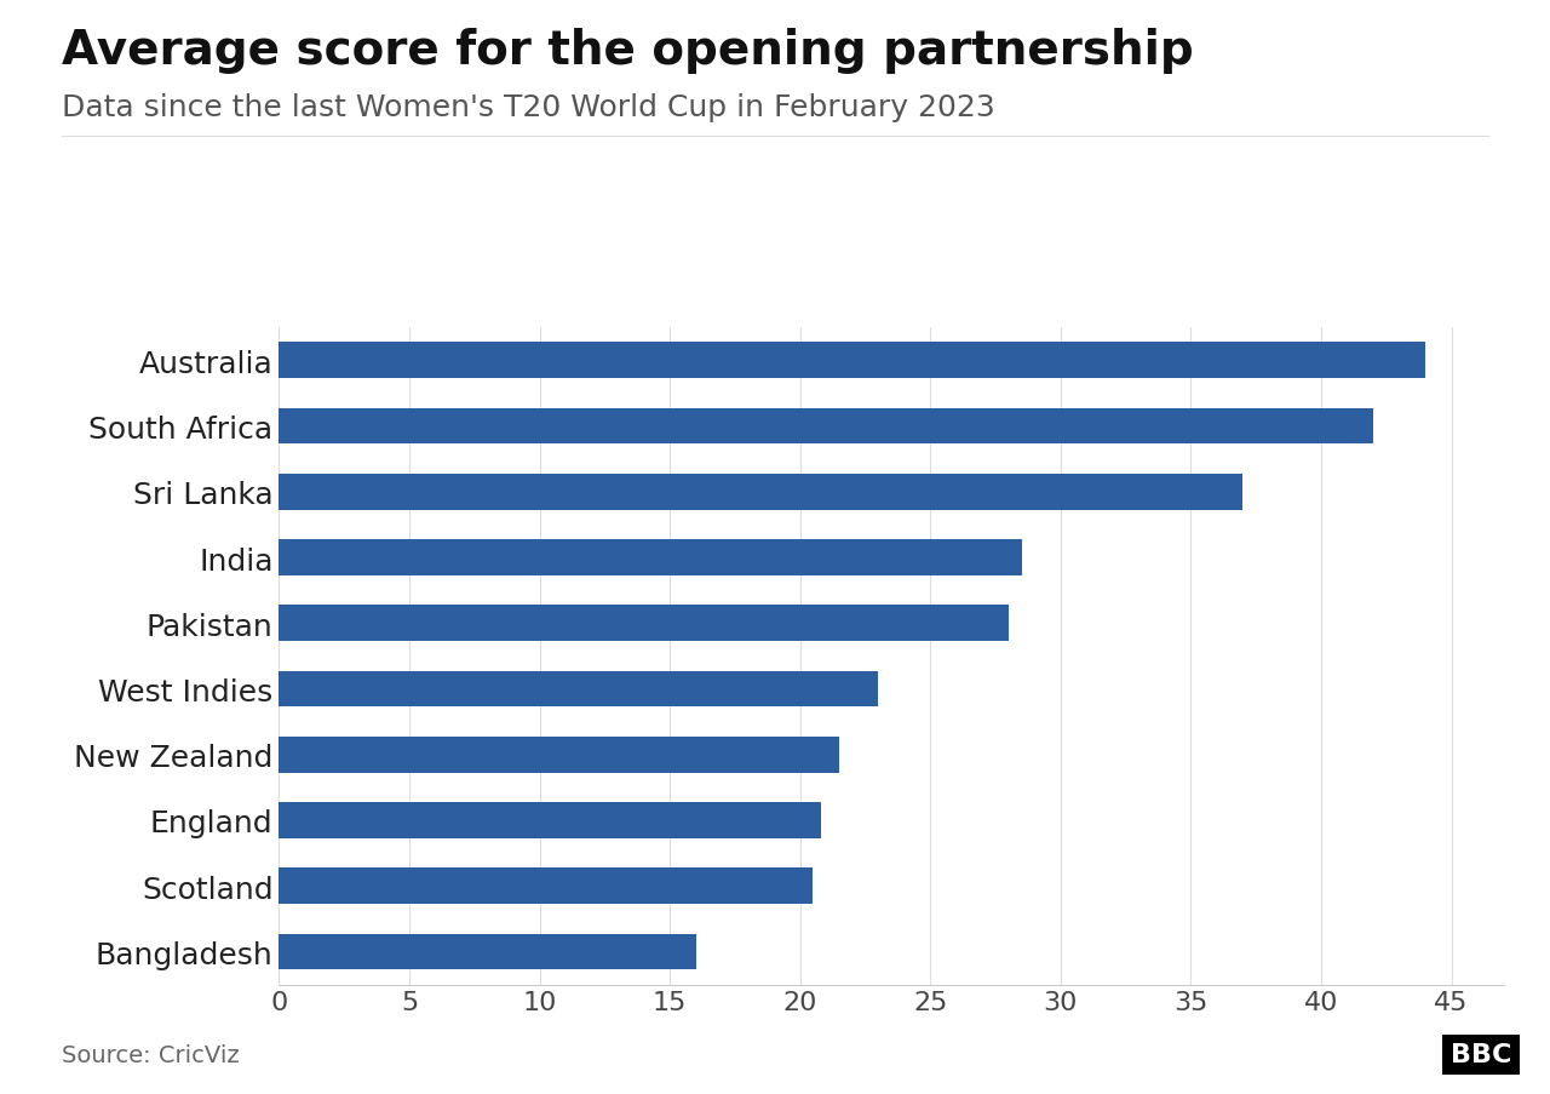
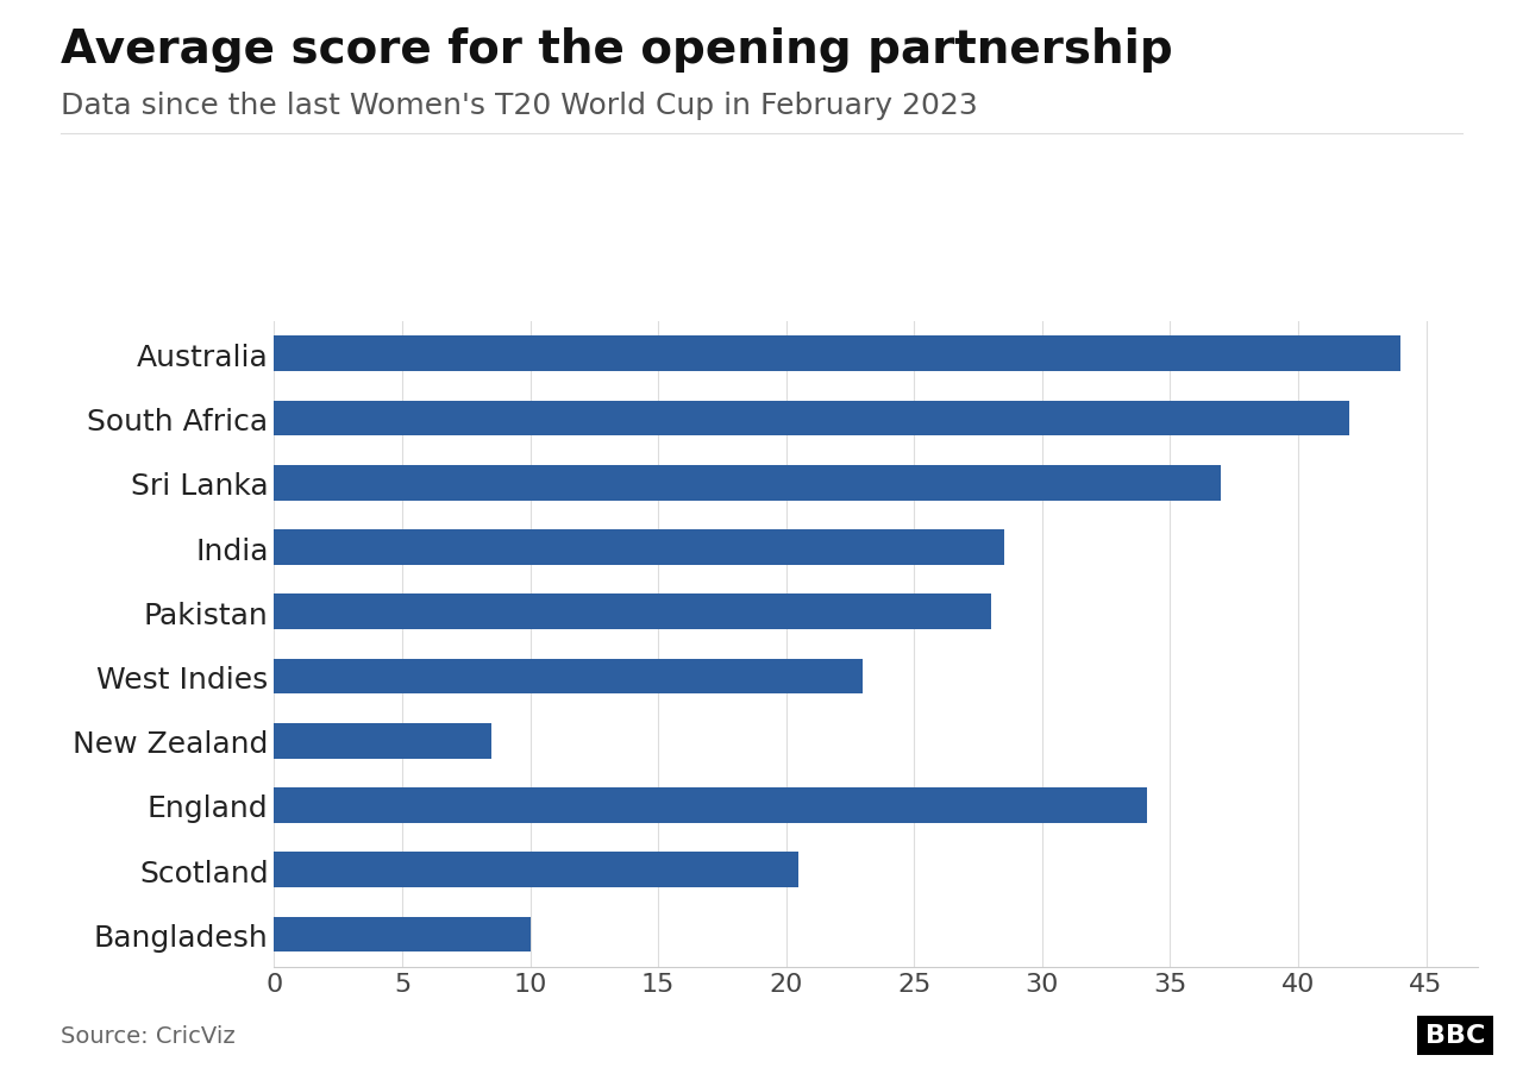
New Zealand: 21.5 -> 8.5
England: 20.8 -> 34.1
Bangladesh: 16.0 -> 10.0
